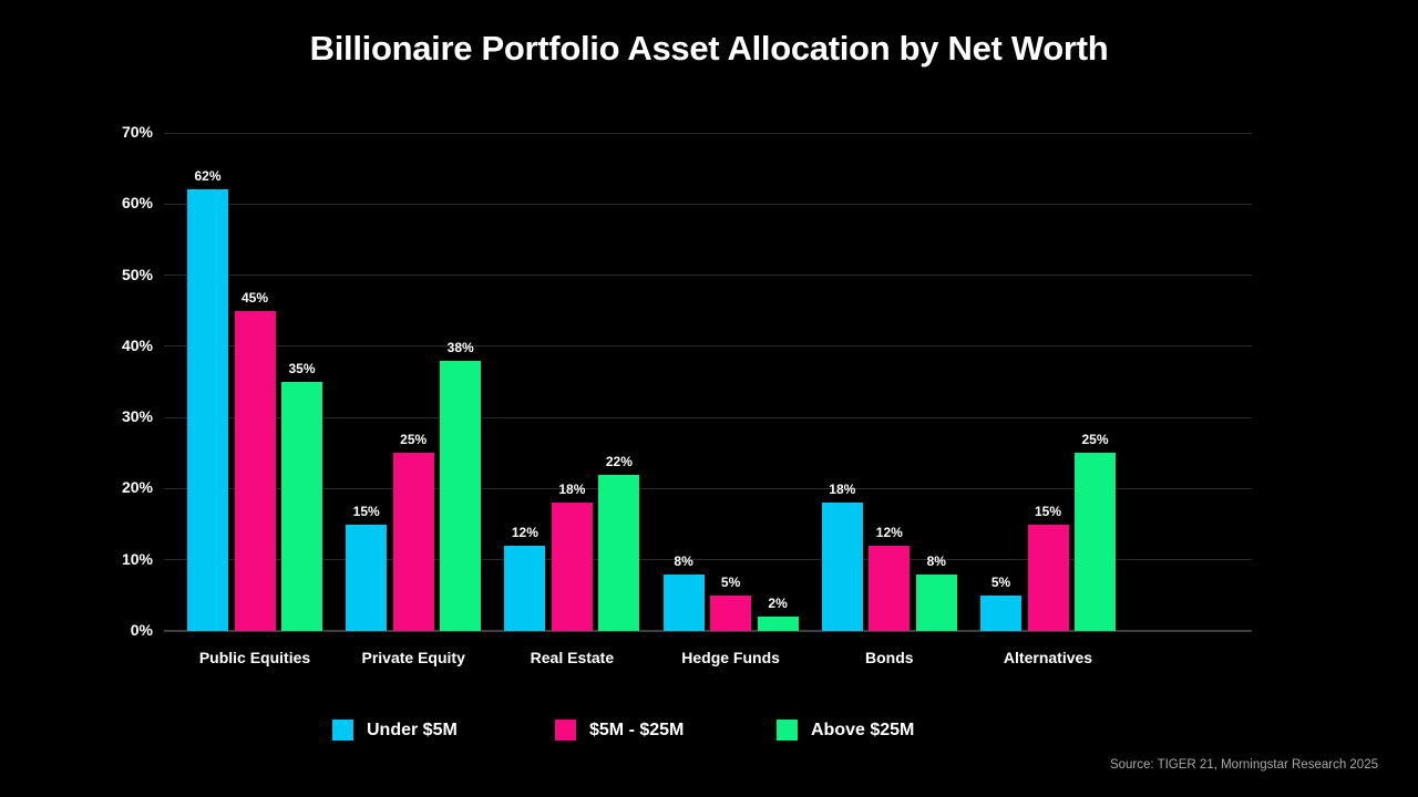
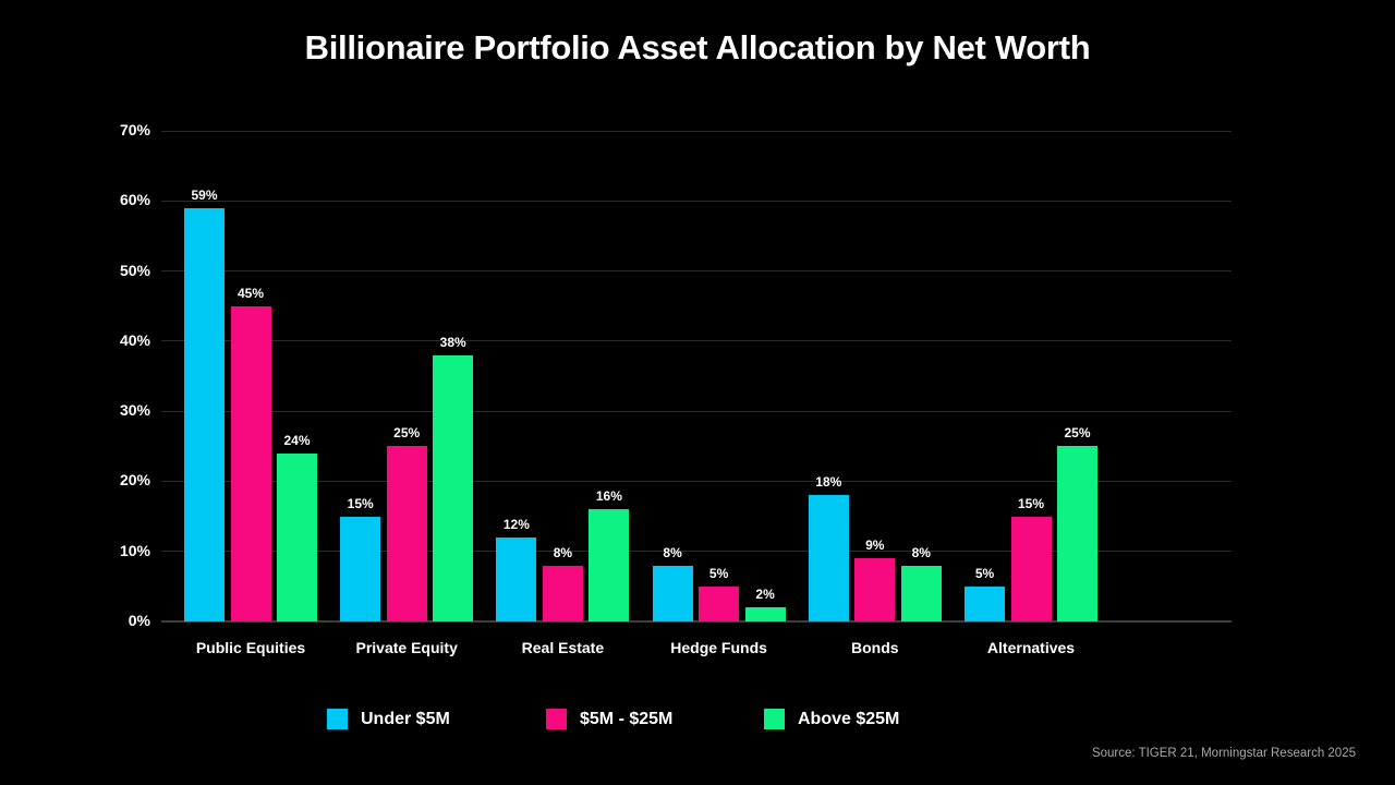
Under $5M/Public Equities: 62% -> 59%
Above $25M/Public Equities: 35% -> 24%
$5M - $25M/Real Estate: 18% -> 8%
Above $25M/Real Estate: 22% -> 16%
$5M - $25M/Bonds: 12% -> 9%
